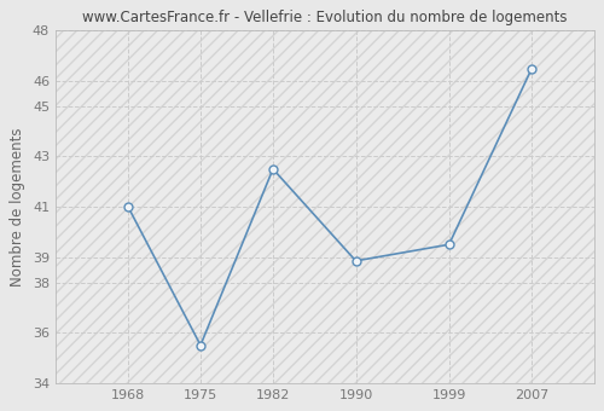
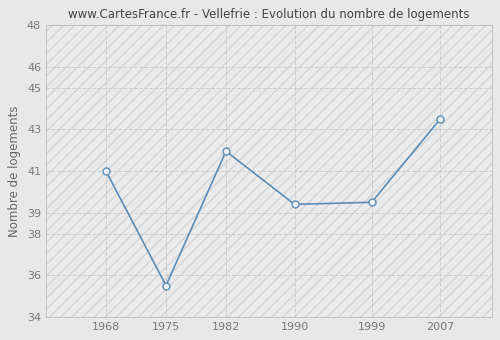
1982: 42.50 -> 41.95
1990: 38.85 -> 39.40
2007: 46.50 -> 43.50
